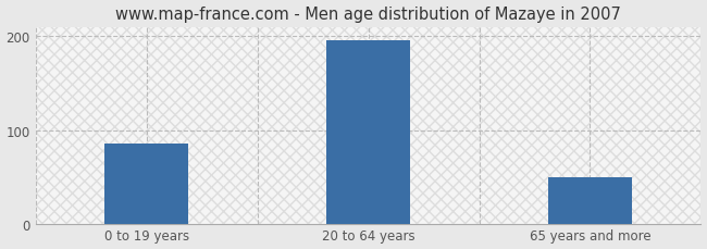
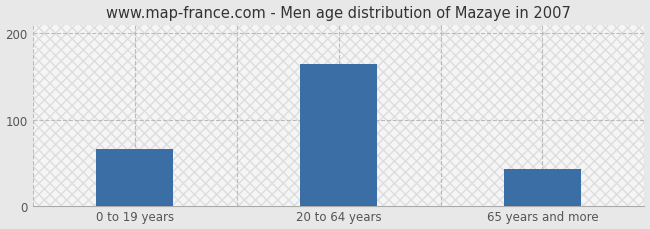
0 to 19 years: 85 -> 66
20 to 64 years: 196 -> 164
65 years and more: 50 -> 42
